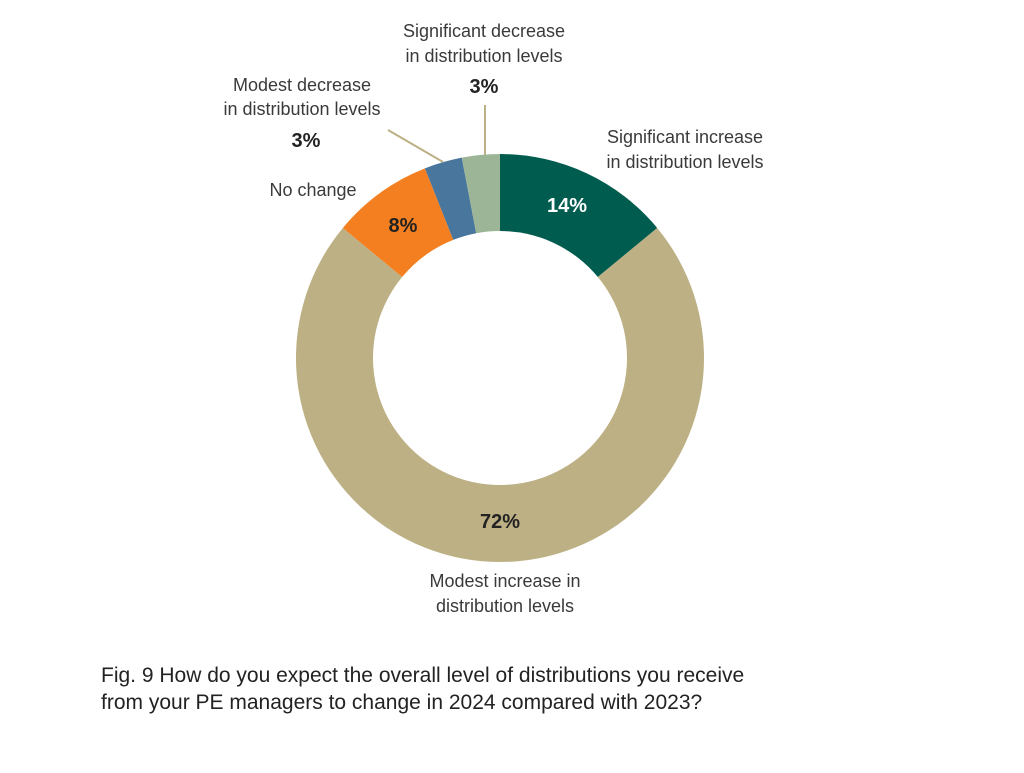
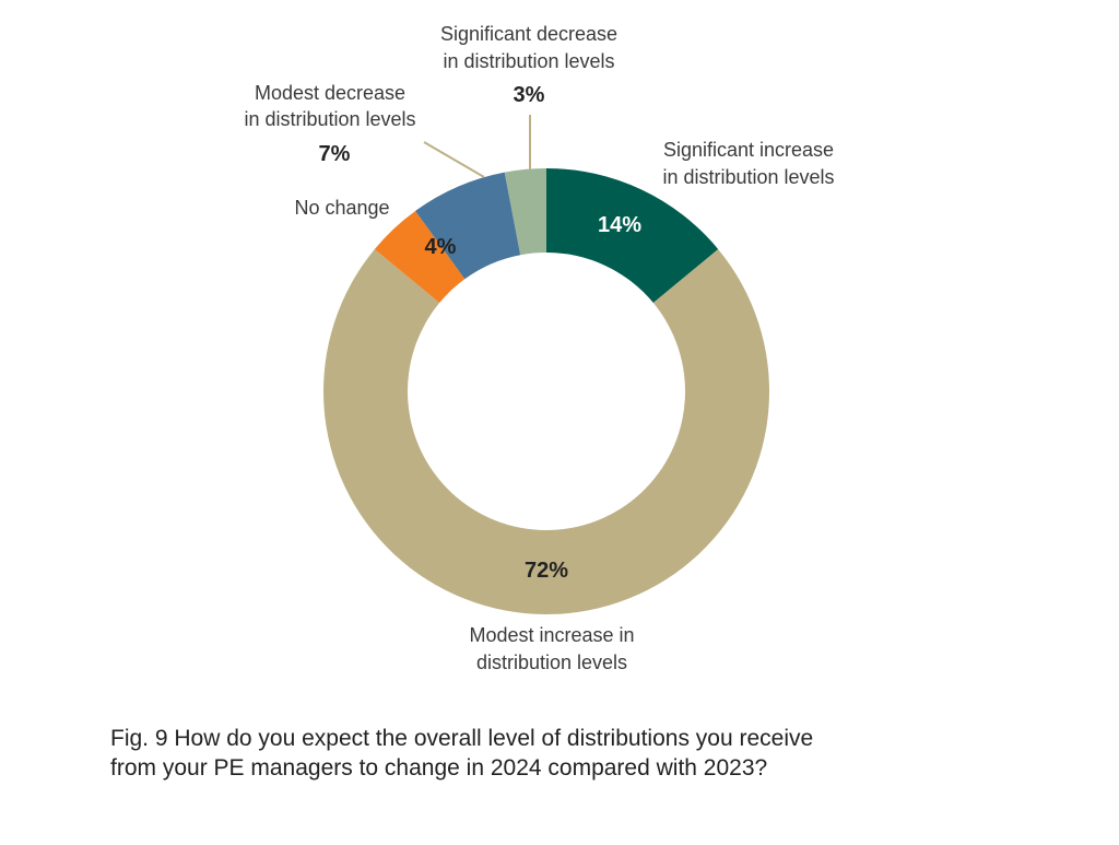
No change: 8% -> 4%
Modest decrease in distribution levels: 3% -> 7%
